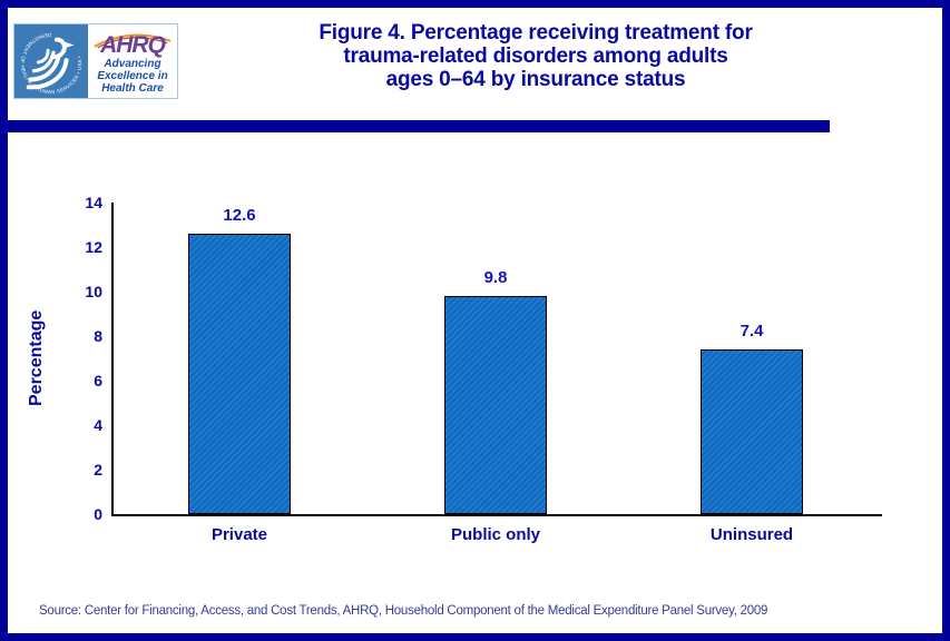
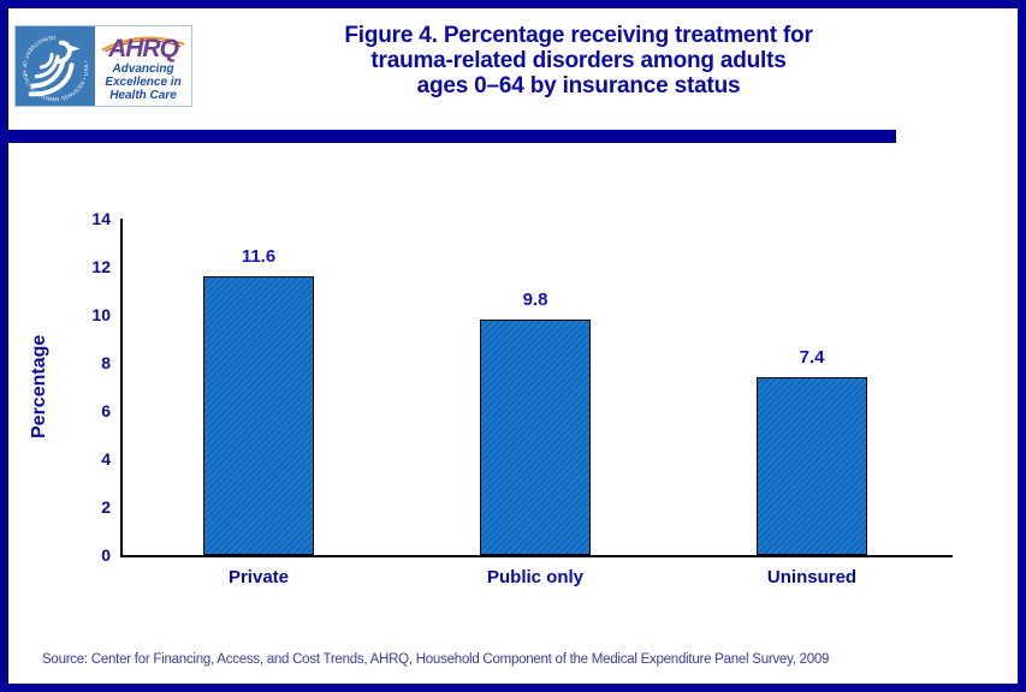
Private: 12.6 -> 11.6
